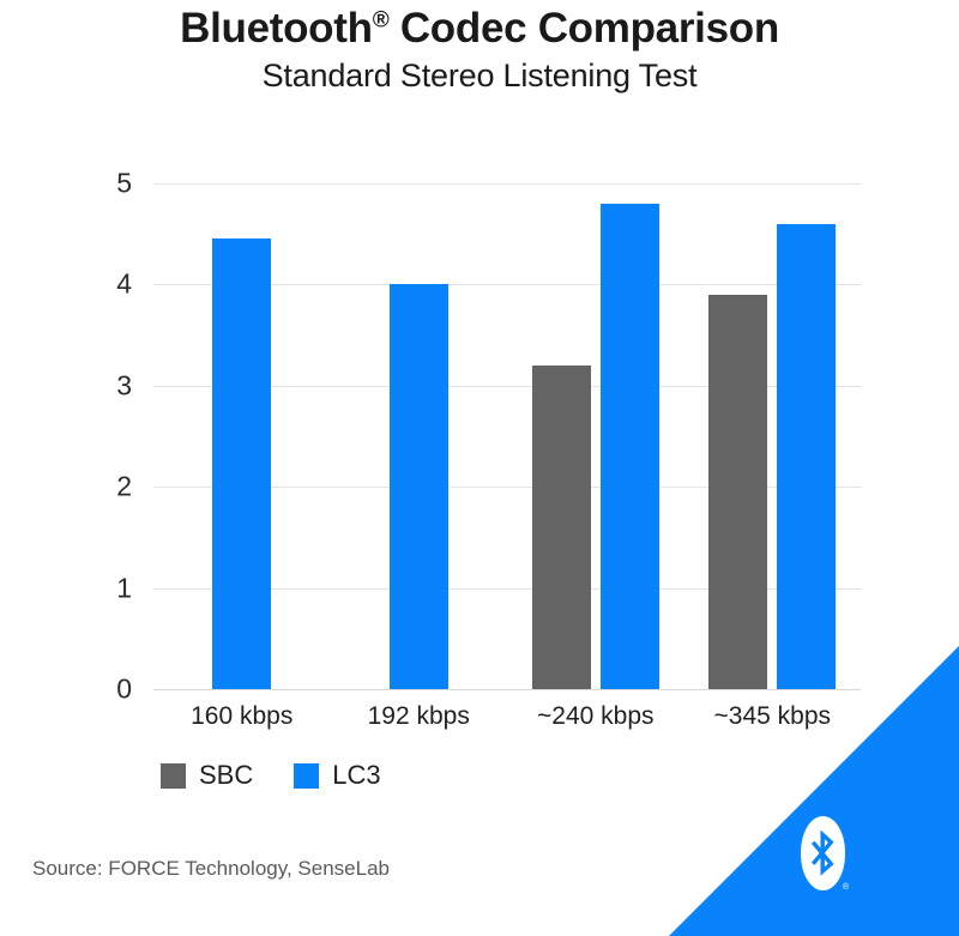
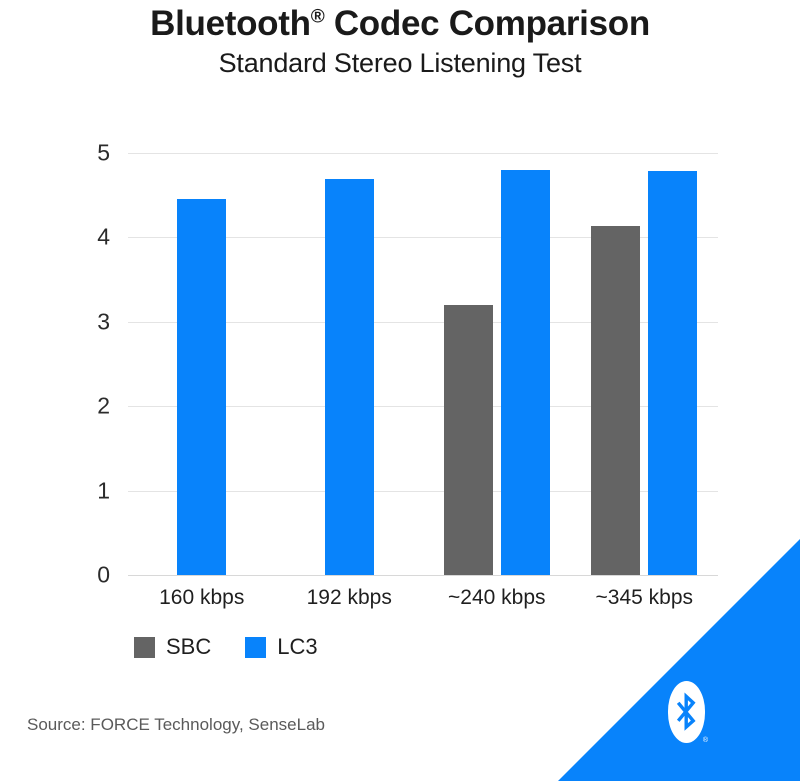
LC3/192 kbps: 4.0 -> 4.7
SBC/~345 kbps: 3.9 -> 4.1
LC3/~345 kbps: 4.6 -> 4.8
